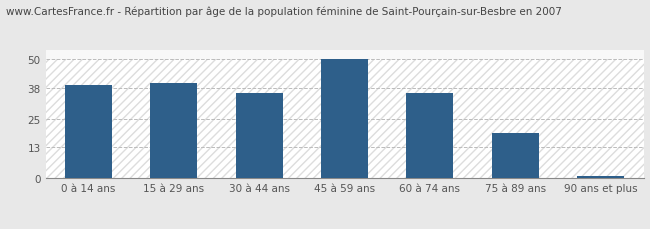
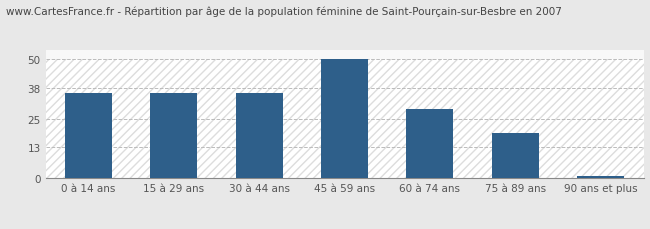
0 à 14 ans: 39 -> 36
15 à 29 ans: 40 -> 36
60 à 74 ans: 36 -> 29
